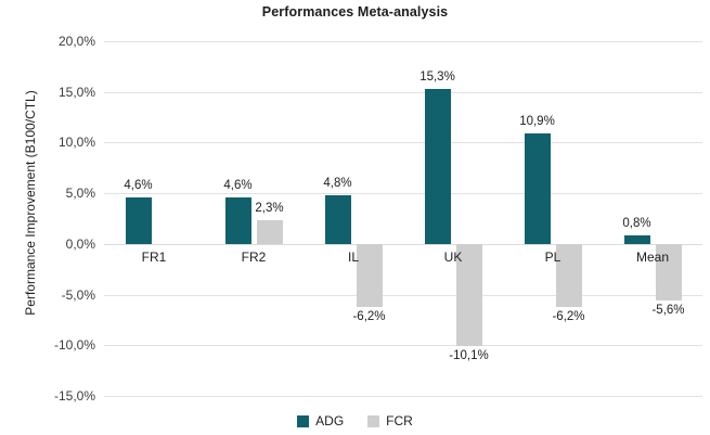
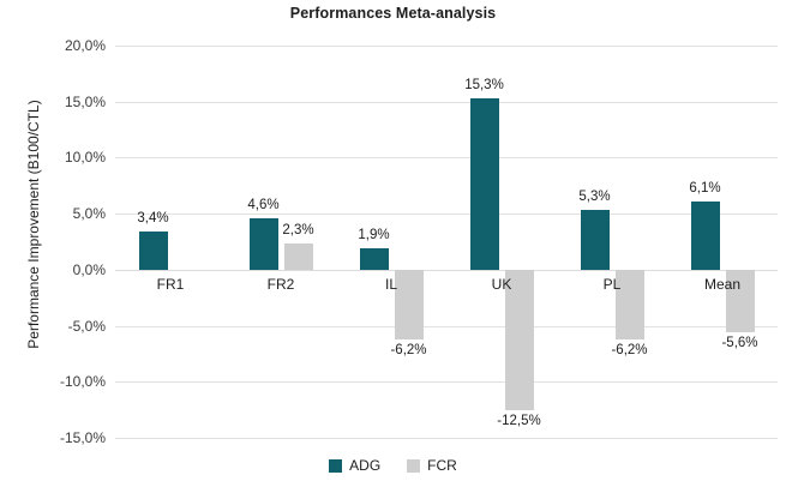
ADG/FR1: 4,6% -> 3,4%
ADG/IL: 4,8% -> 1,9%
FCR/UK: -10,1% -> -12,5%
ADG/PL: 10,9% -> 5,3%
ADG/Mean: 0,8% -> 6,1%
